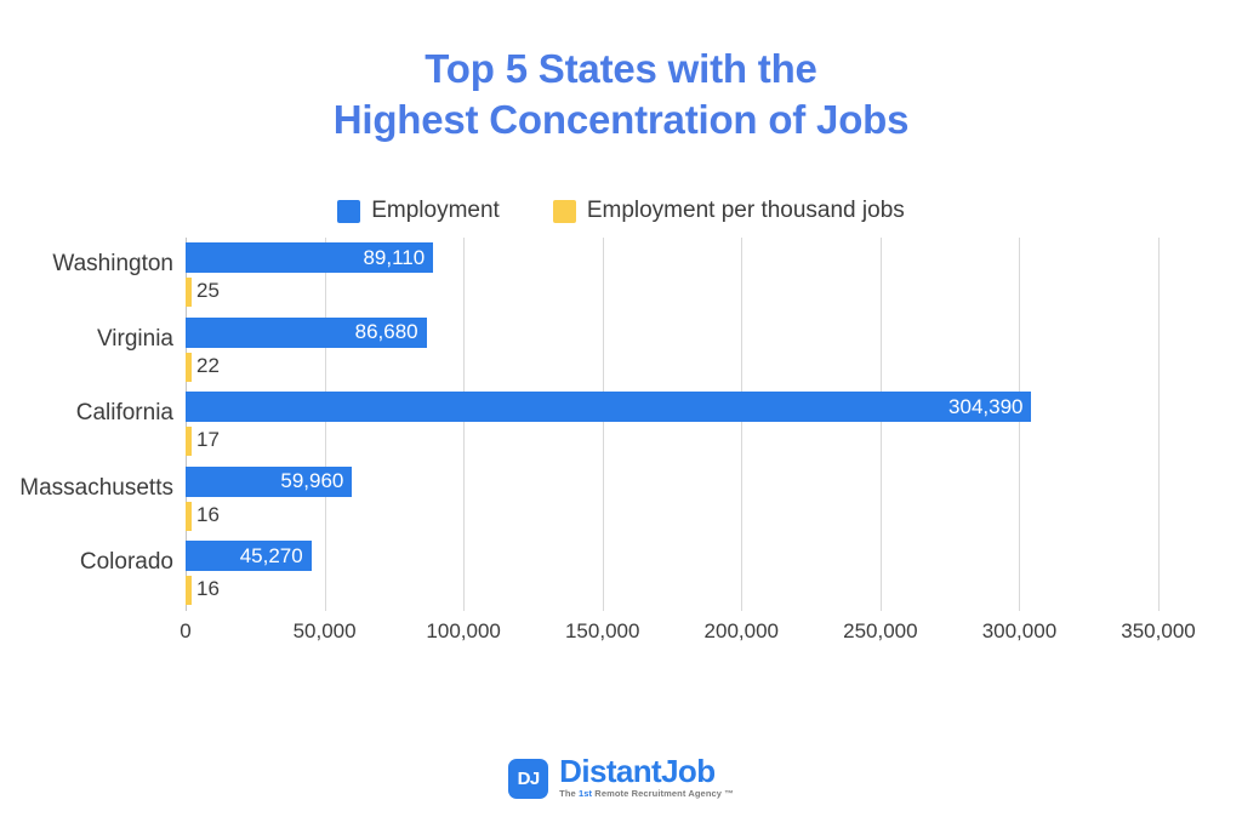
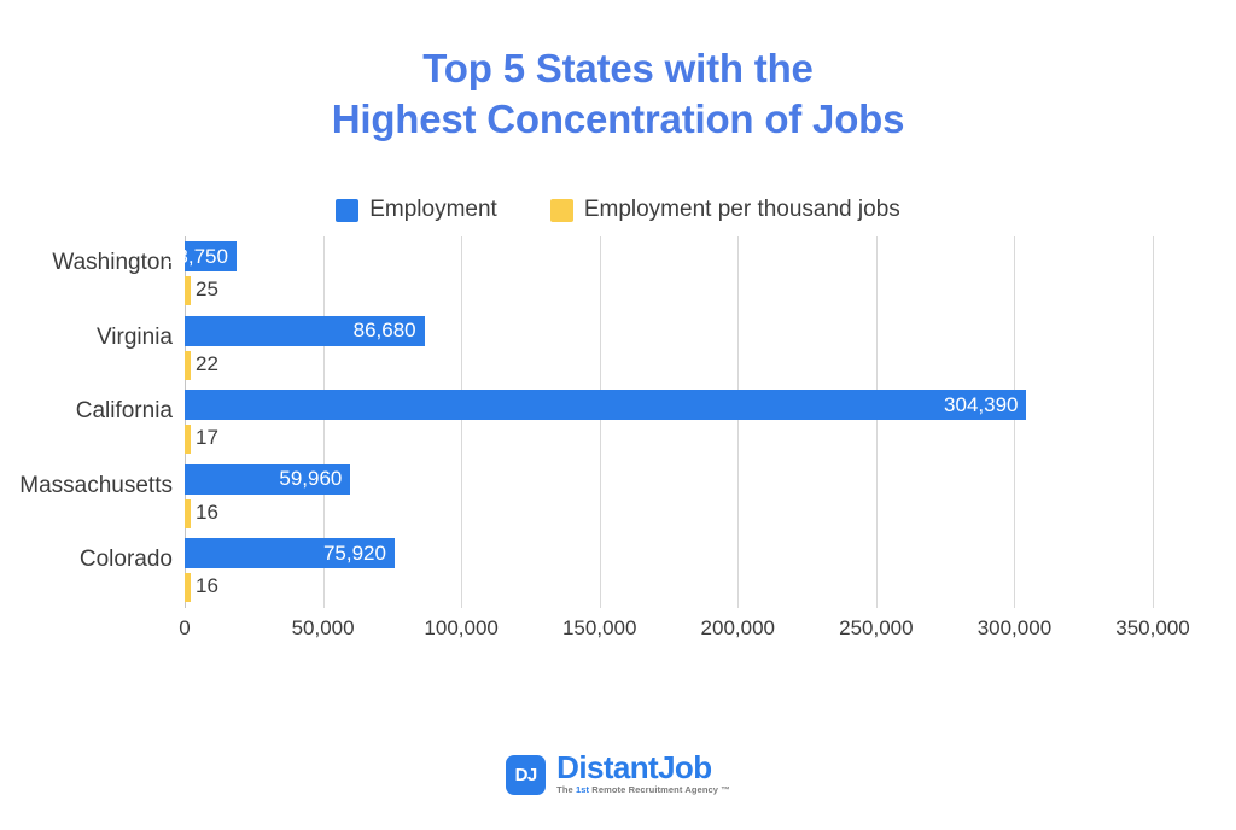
Employment/Washington: 89,110 -> 18,750
Employment/Colorado: 45,270 -> 75,920
